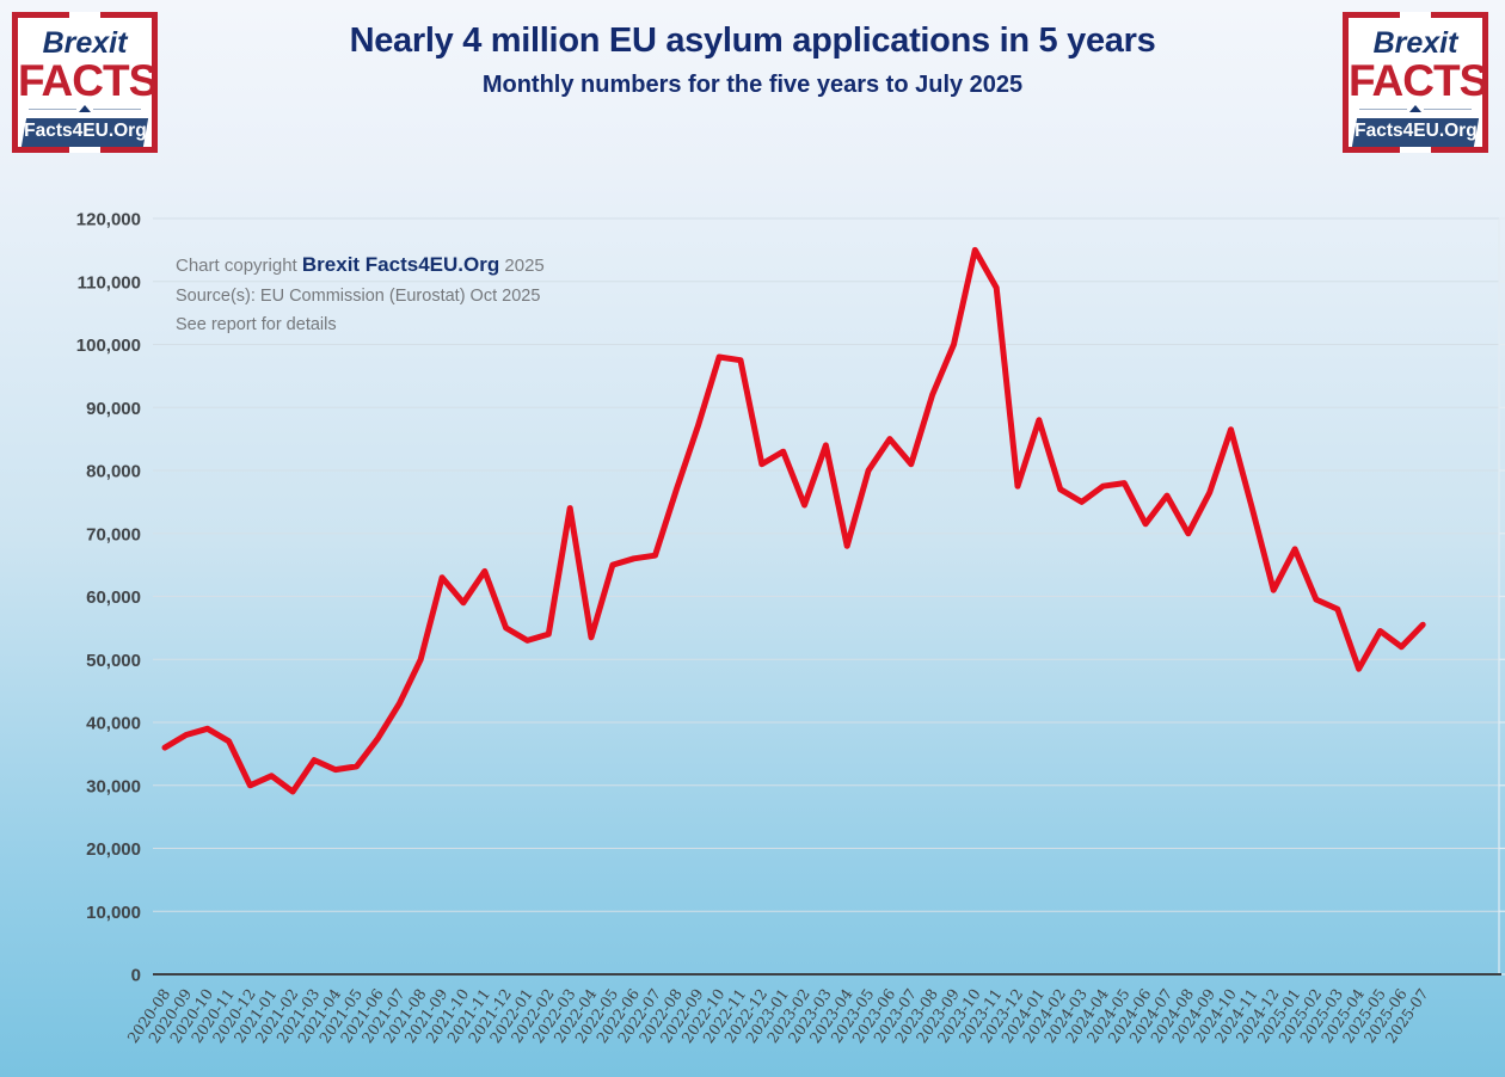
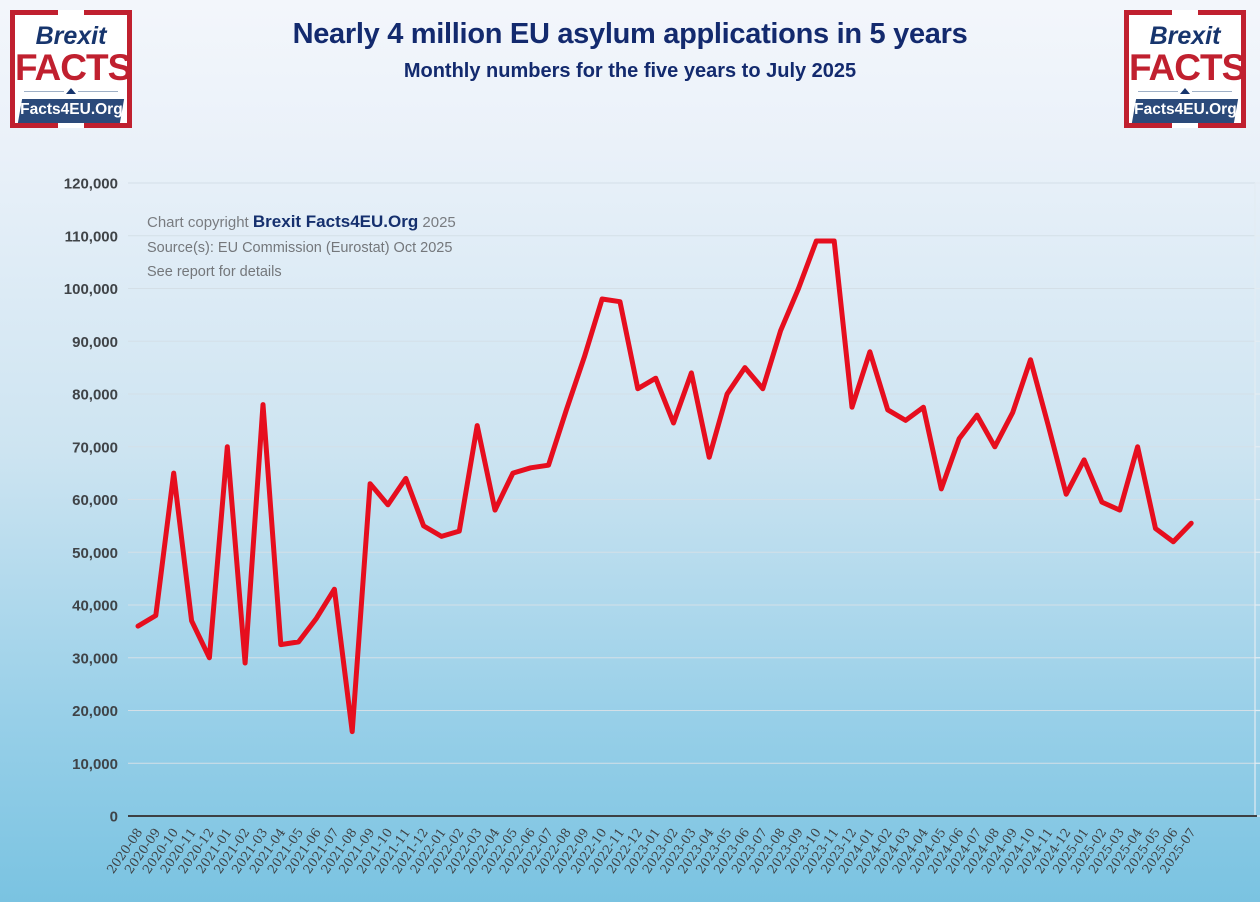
2020-10: 39000 -> 65000
2021-01: 32000 -> 70000
2021-03: 34000 -> 78000
2021-08: 50000 -> 16000
2022-04: 54000 -> 58000
2023-10: 115000 -> 109000
2024-05: 78000 -> 62000
2025-04: 48000 -> 70000
